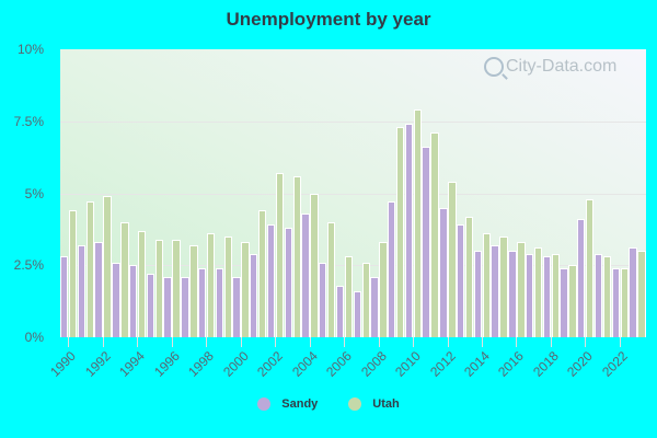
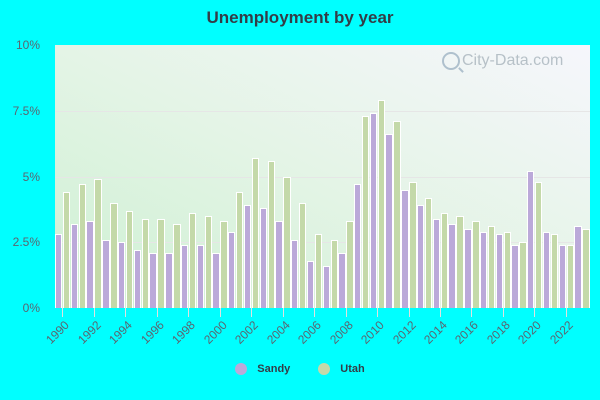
Sandy/2004: 4.3% -> 3.3%
Utah/2012: 5.4% -> 4.8%
Sandy/2014: 3.0% -> 3.4%
Sandy/2020: 4.1% -> 5.2%
